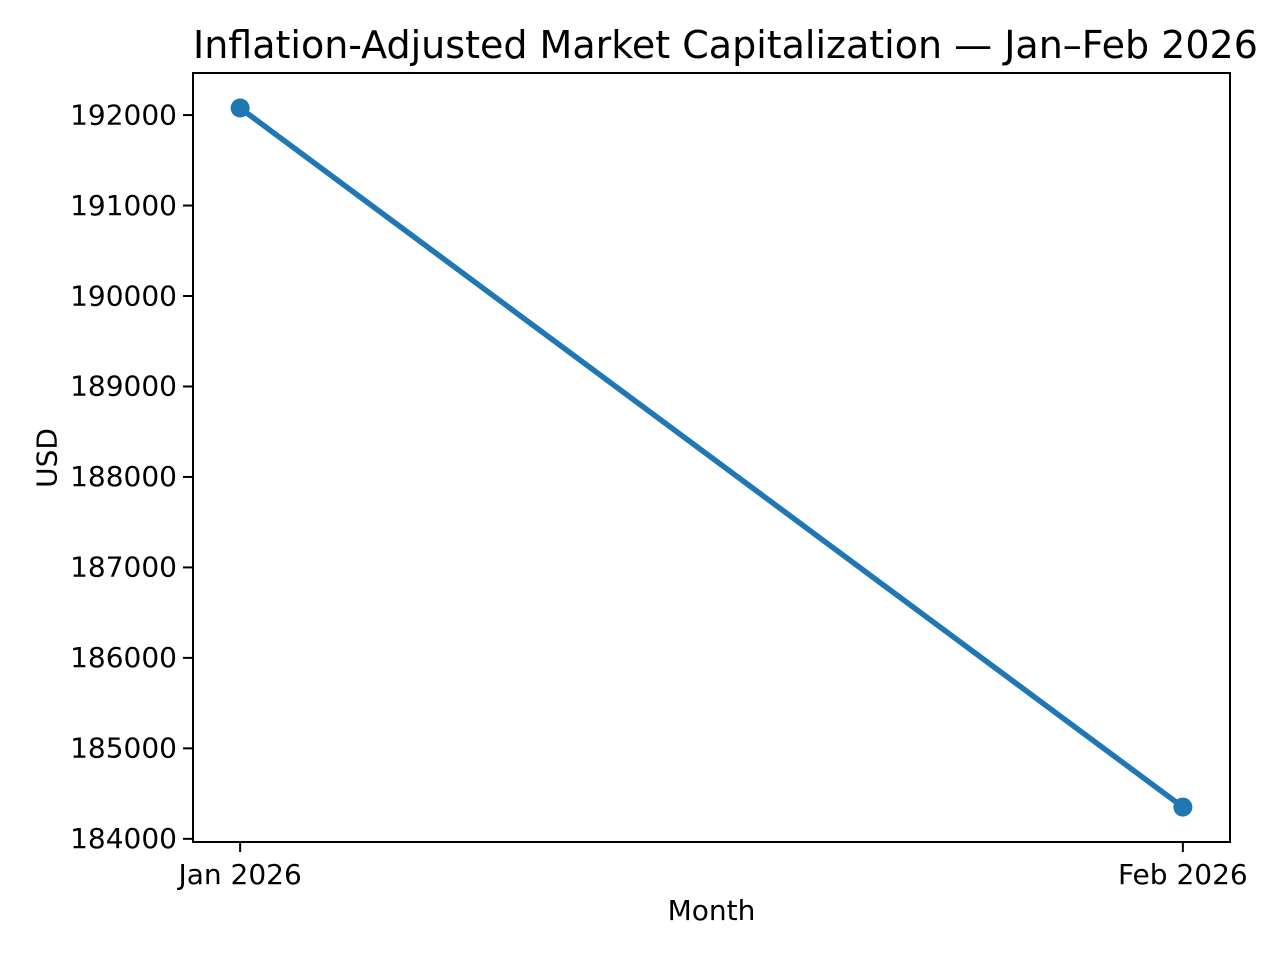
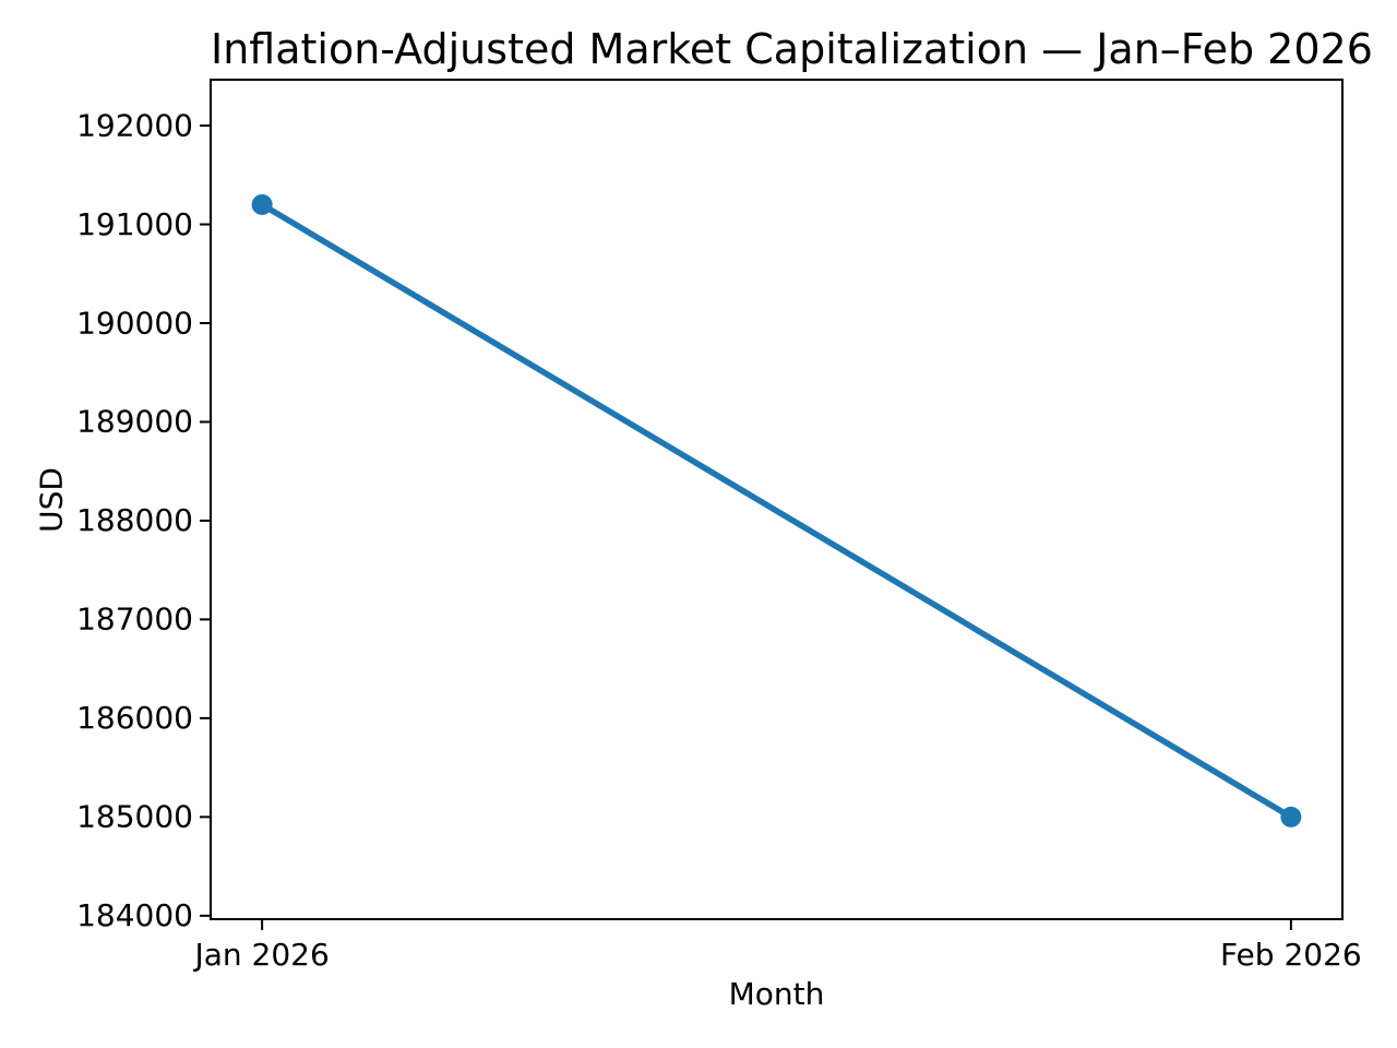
Jan 2026: 192100 -> 191200
Feb 2026: 184400 -> 185000
